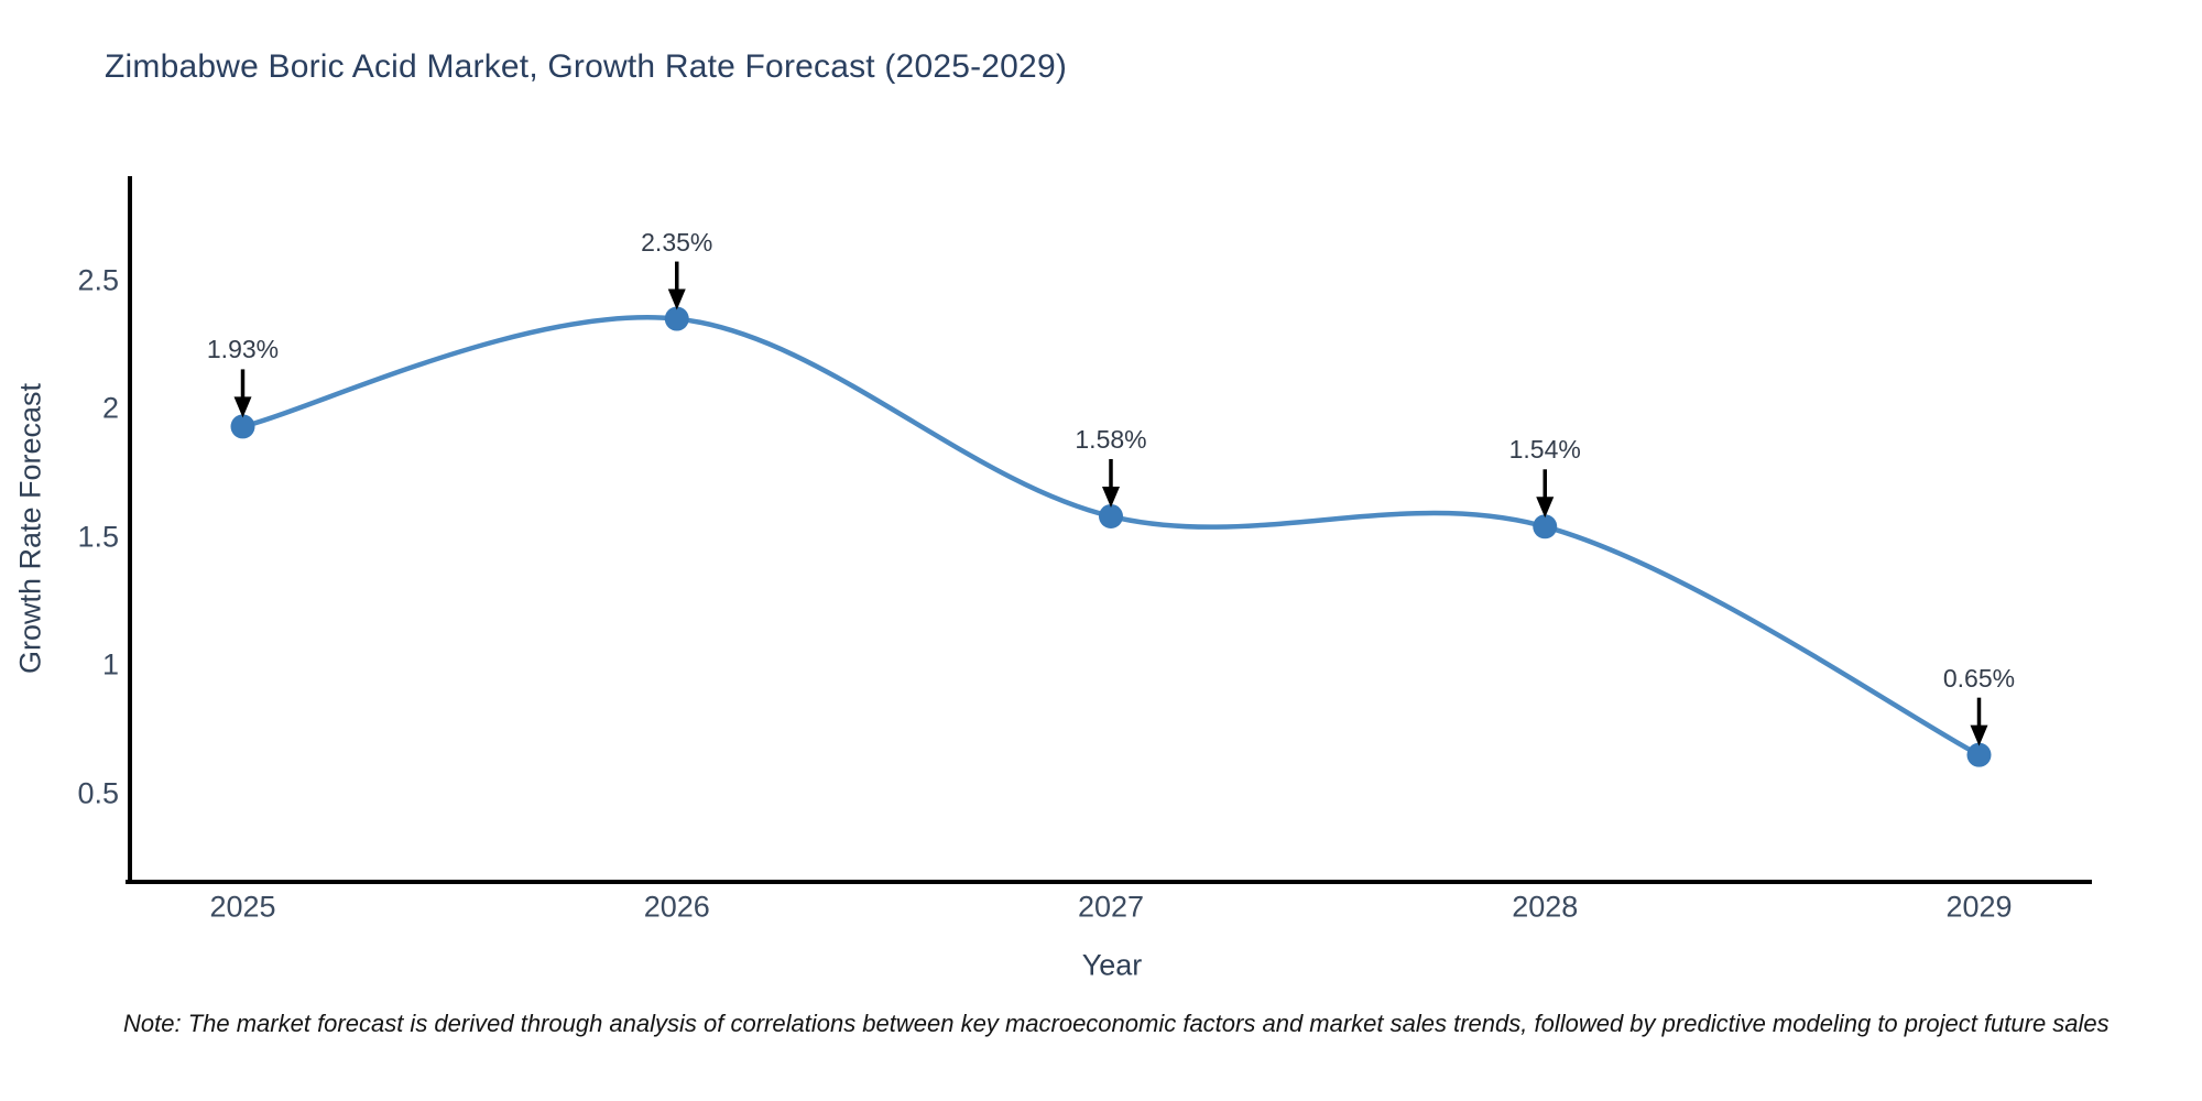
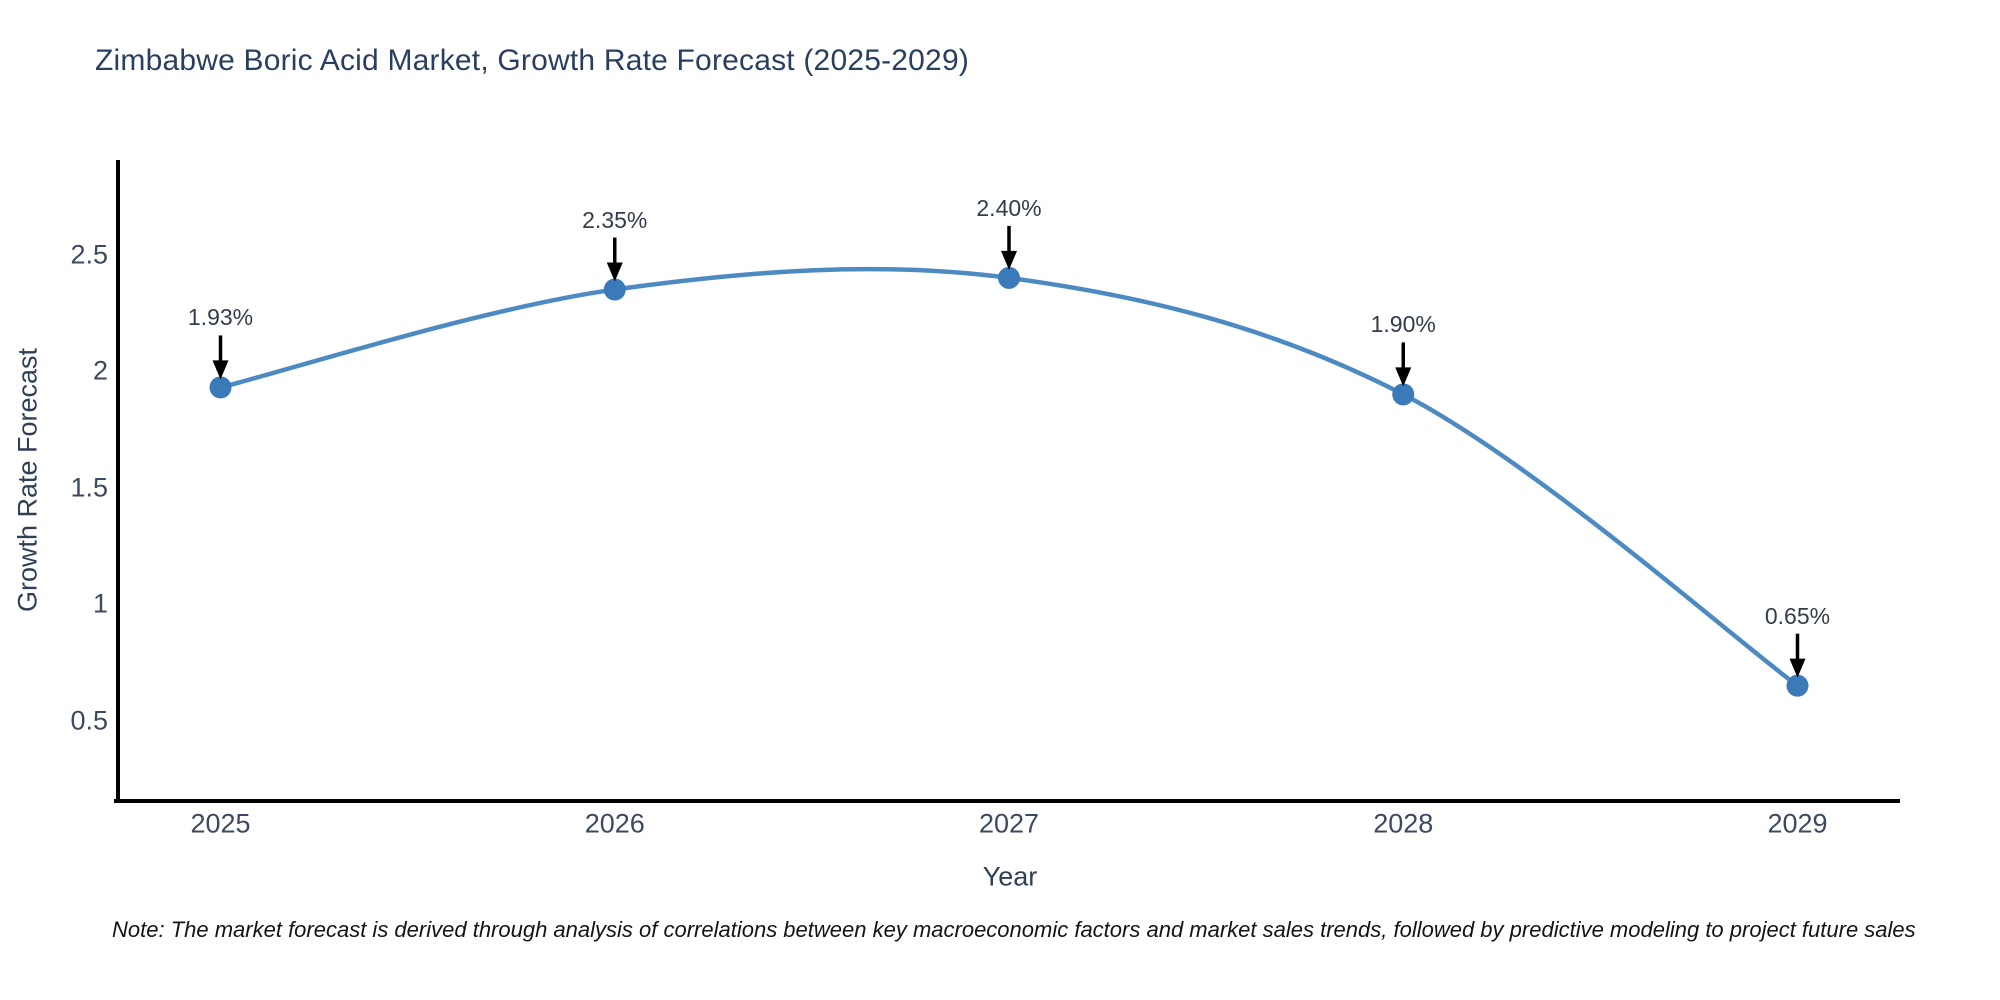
2027: 1.58% -> 2.40%
2028: 1.54% -> 1.90%
